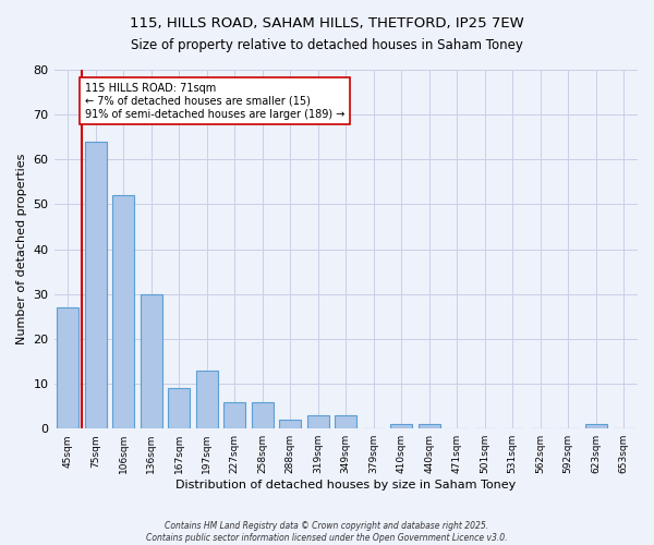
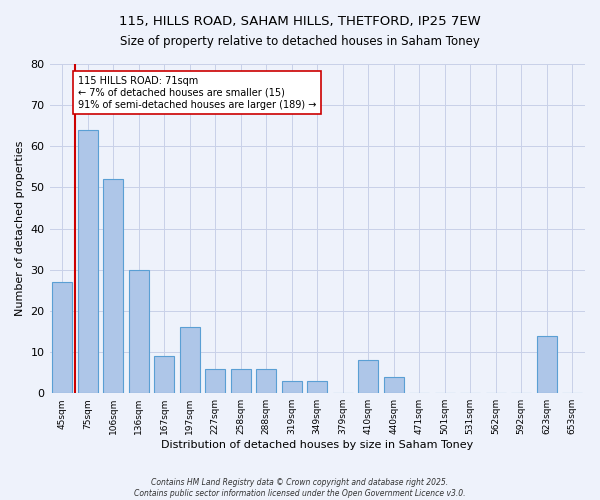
197sqm: 13 -> 16
288sqm: 2 -> 6
410sqm: 1 -> 8
440sqm: 1 -> 4
623sqm: 1 -> 14
